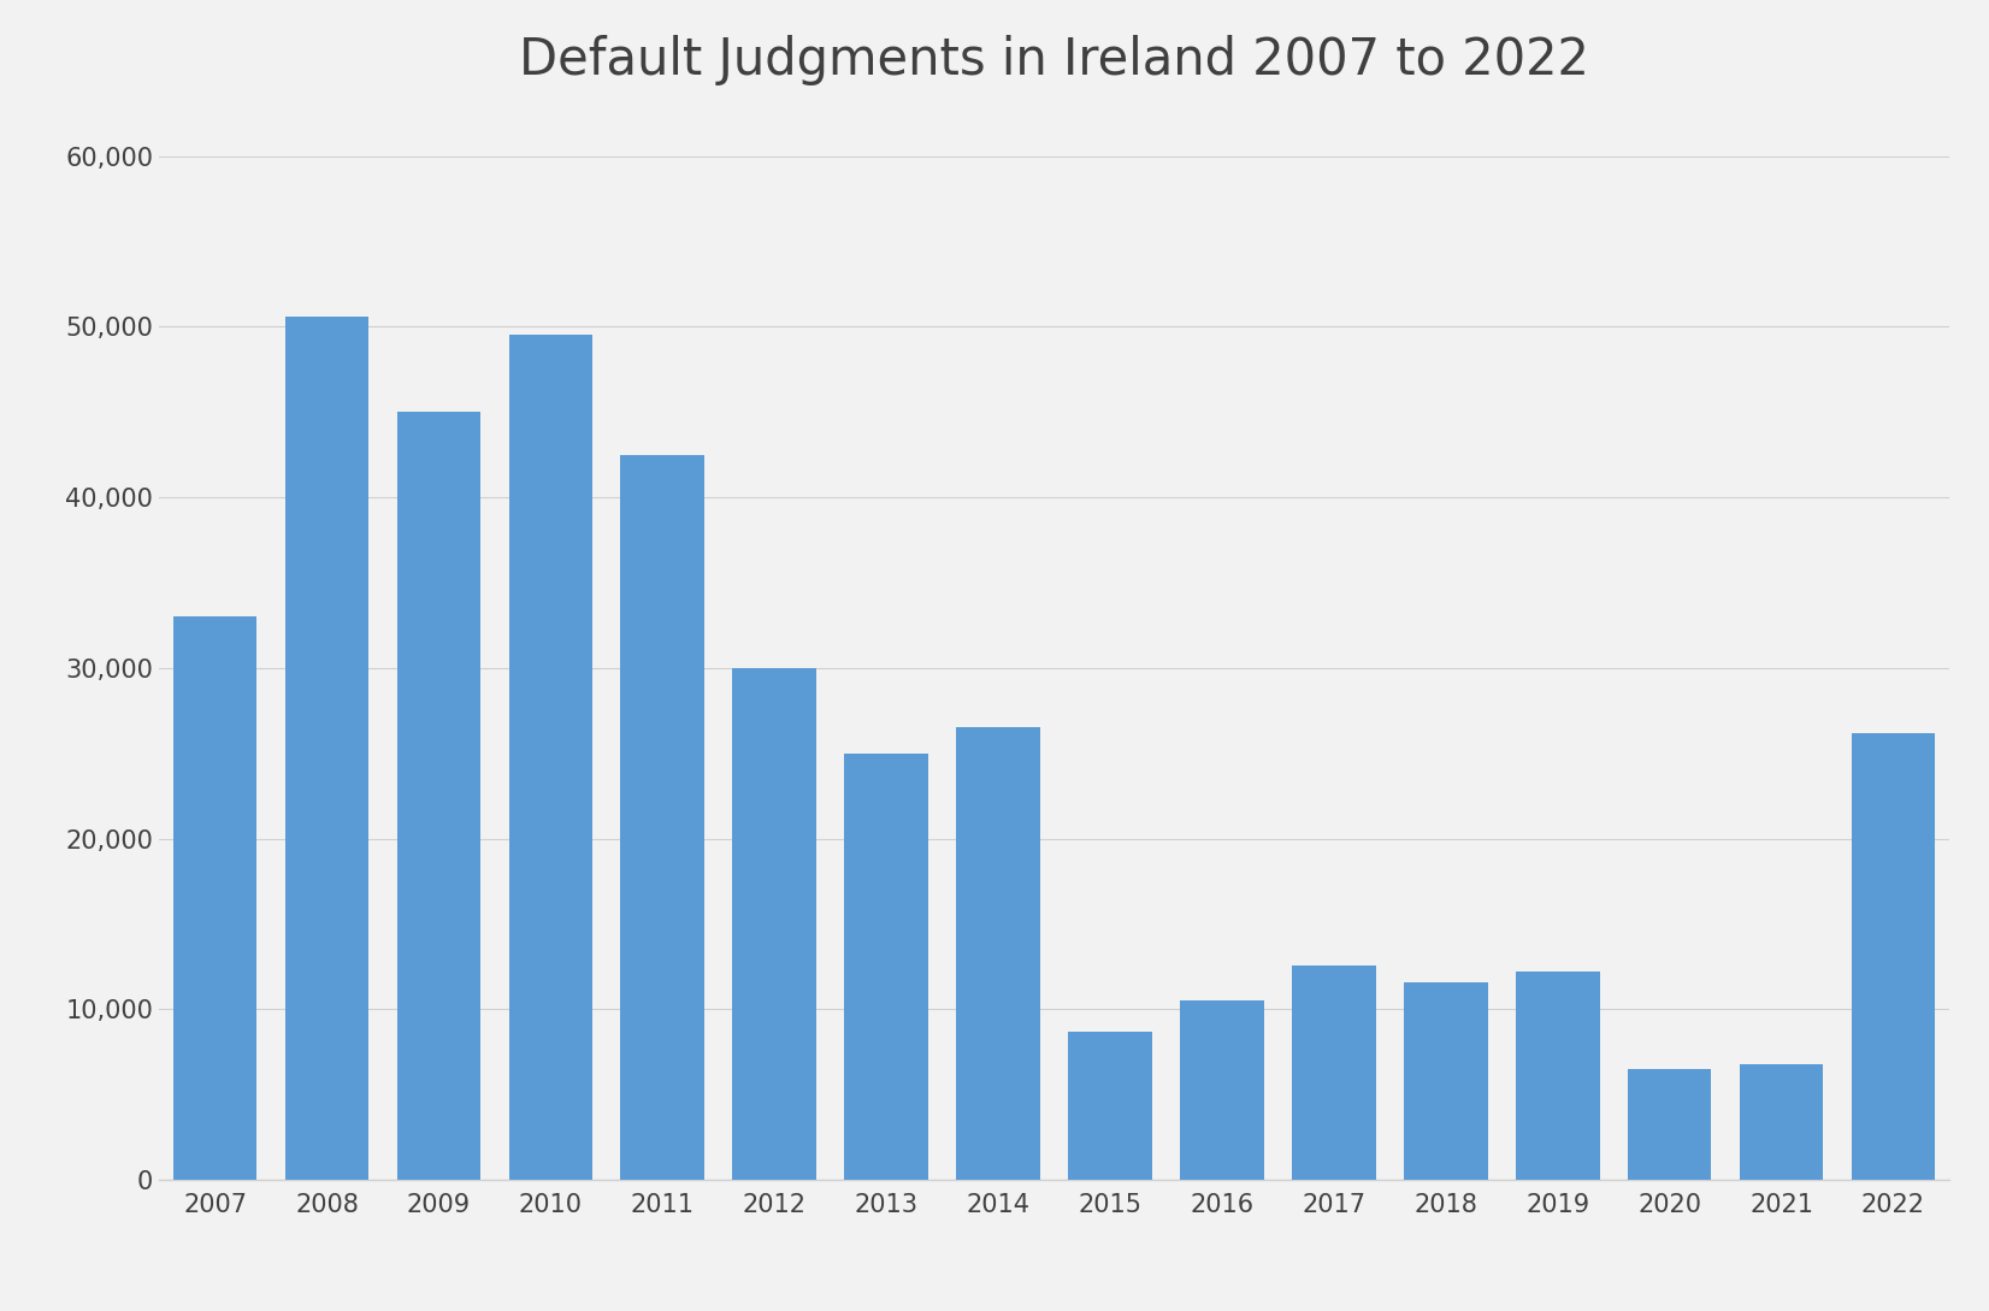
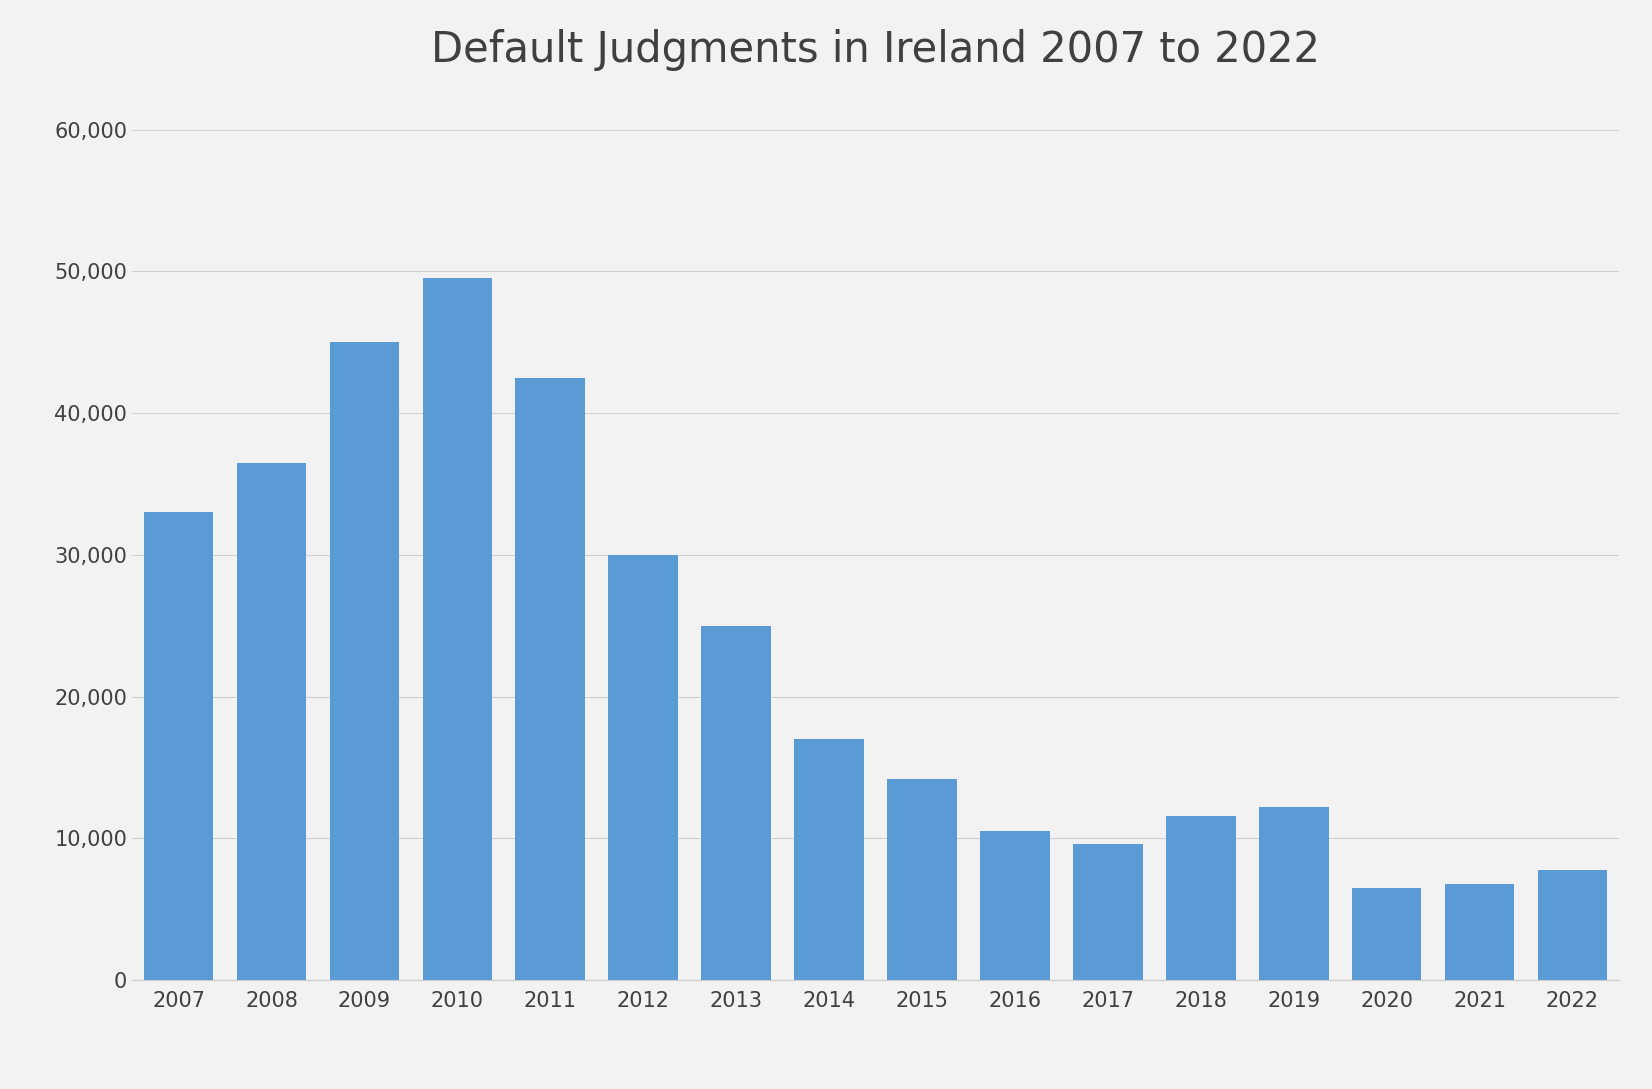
2008: 50,600 -> 36,500
2014: 26,500 -> 17,000
2015: 8,700 -> 14,200
2017: 12,600 -> 9,600
2022: 26,200 -> 7,800
